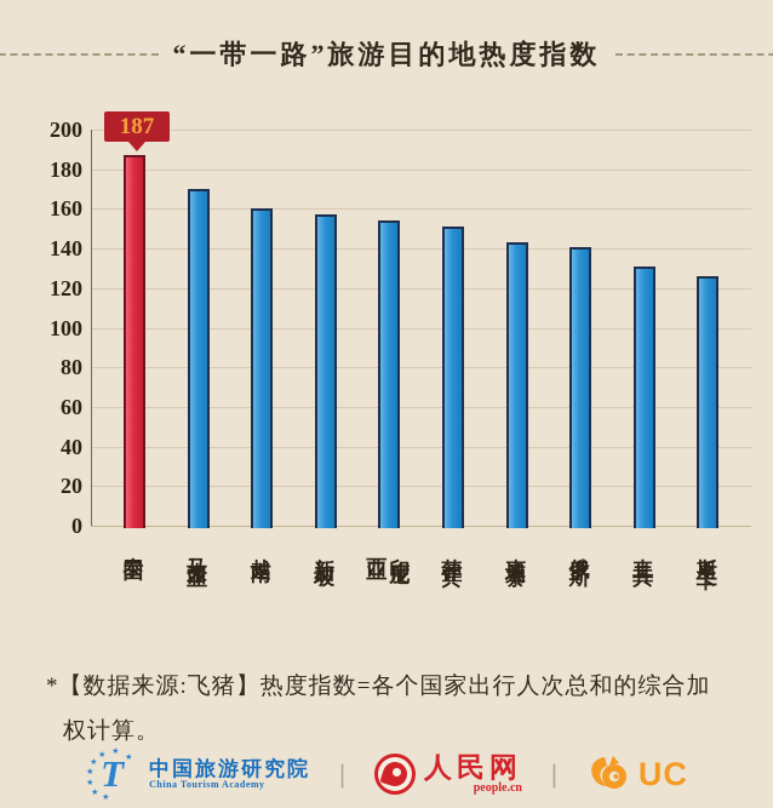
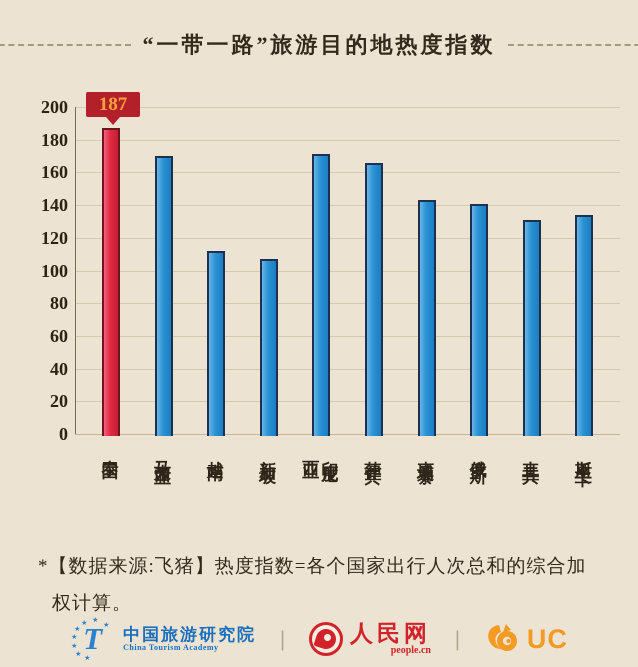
越南: 160 -> 112
新加坡: 157 -> 107
印度尼西亚: 154 -> 171
菲律宾: 151 -> 166
斯里兰卡: 126 -> 134
